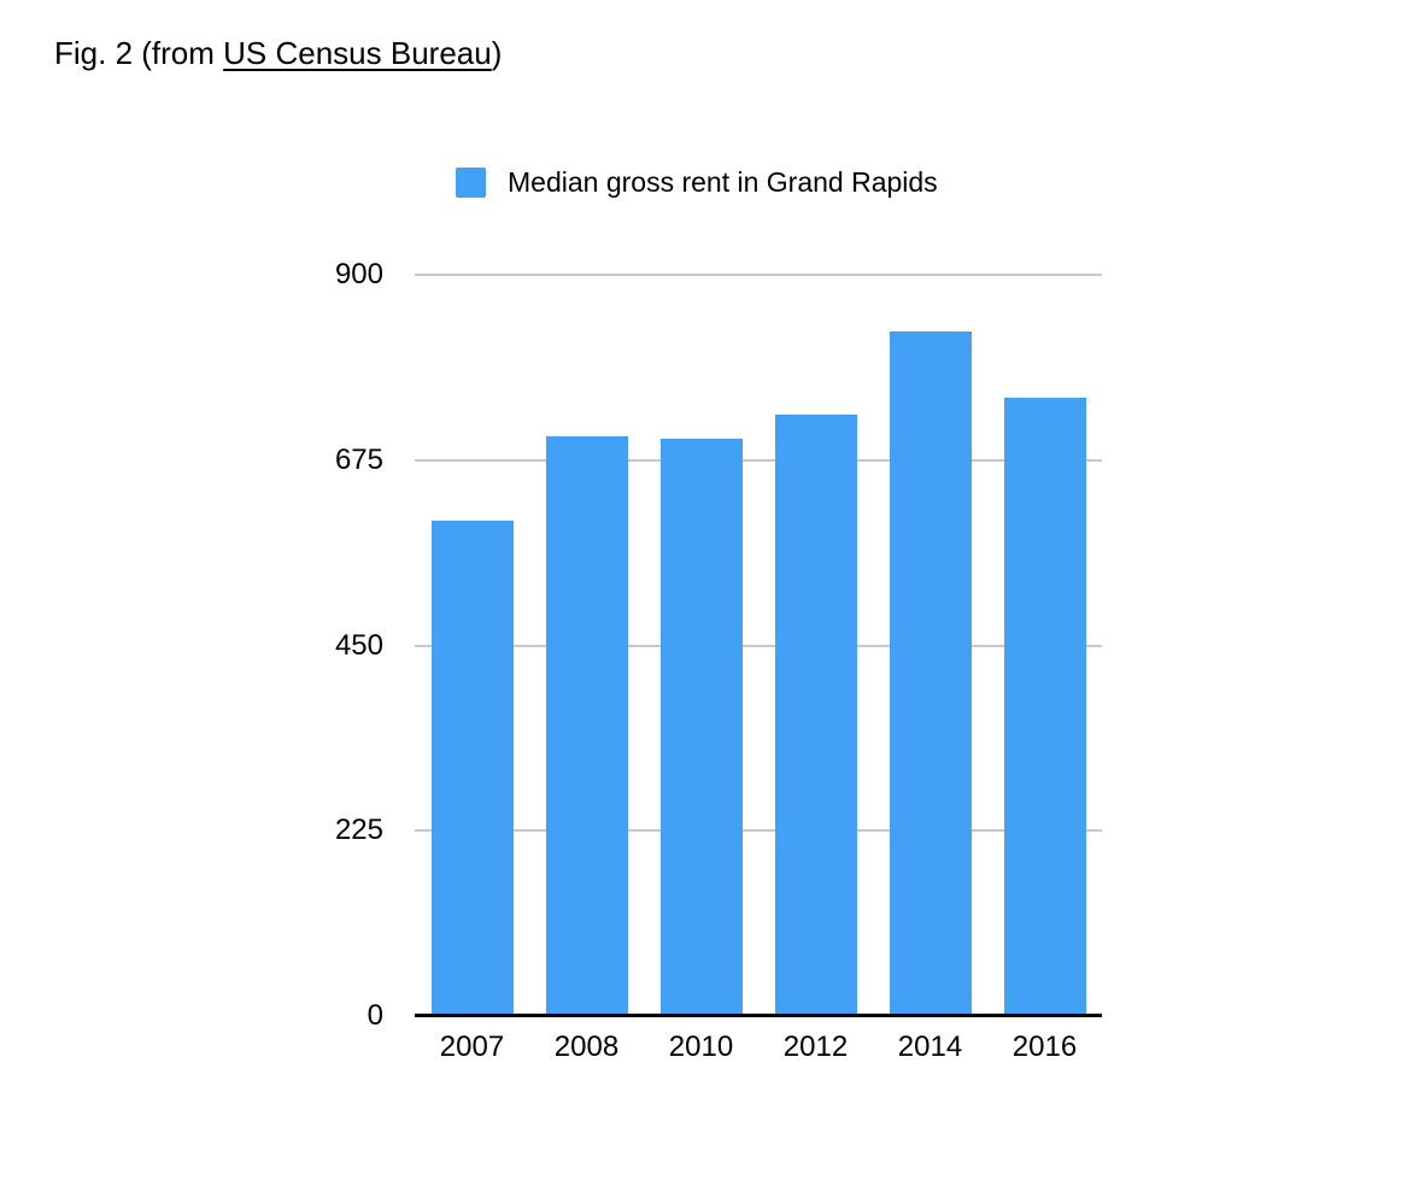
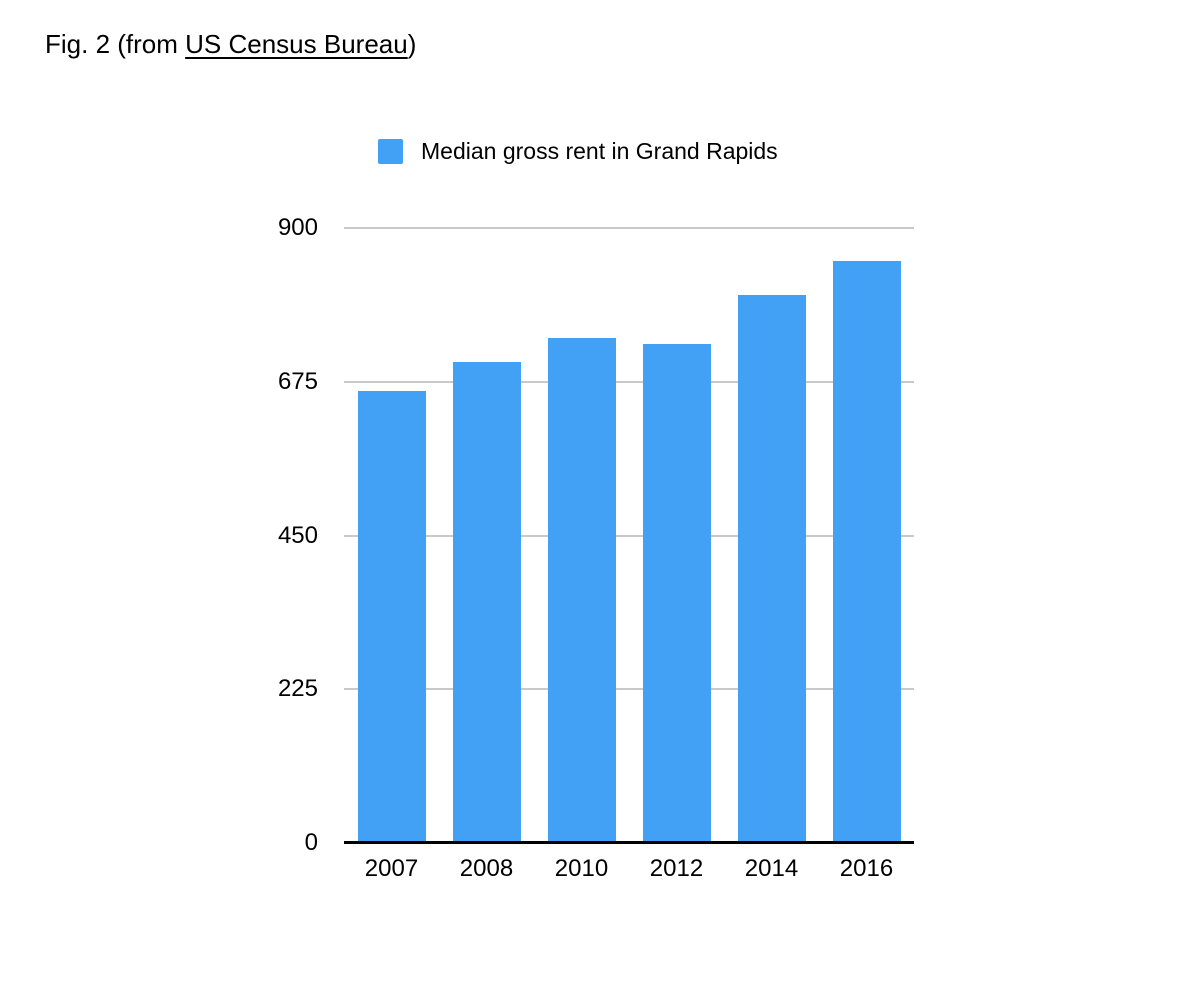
2007: 600 -> 660
2010: 700 -> 740
2014: 830 -> 800
2016: 750 -> 850
